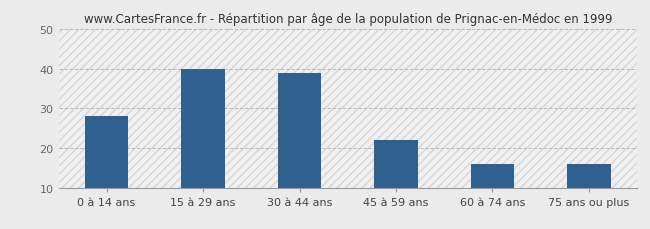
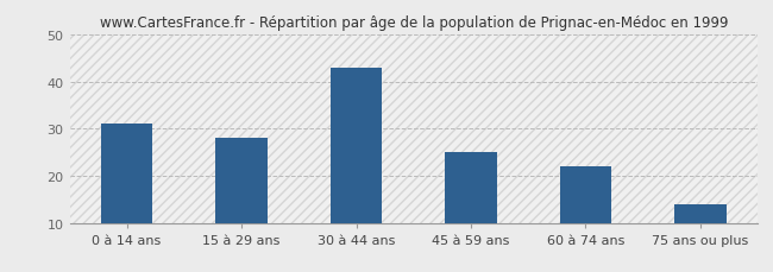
0 à 14 ans: 28 -> 31
15 à 29 ans: 40 -> 28
30 à 44 ans: 39 -> 43
45 à 59 ans: 22 -> 25
60 à 74 ans: 16 -> 22
75 ans ou plus: 16 -> 14
